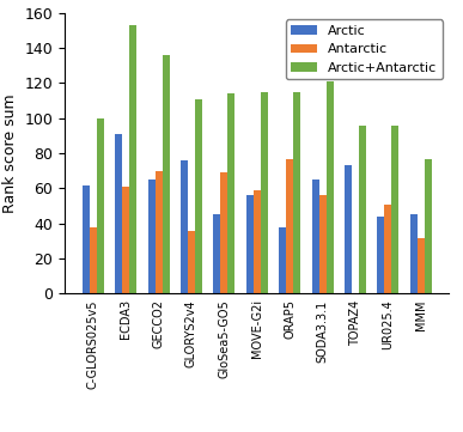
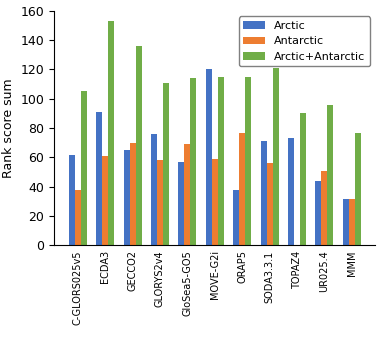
Arctic+Antarctic/C-GLORS025v5: 100 -> 105
Antarctic/GLORYS2v4: 36 -> 58
Arctic/GloSea5-GO5: 45 -> 57
Arctic/MOVE-G2i: 56 -> 120
Arctic/SODA3.3.1: 65 -> 71
Arctic+Antarctic/TOPAZ4: 96 -> 90
Arctic/MMM: 45 -> 32
